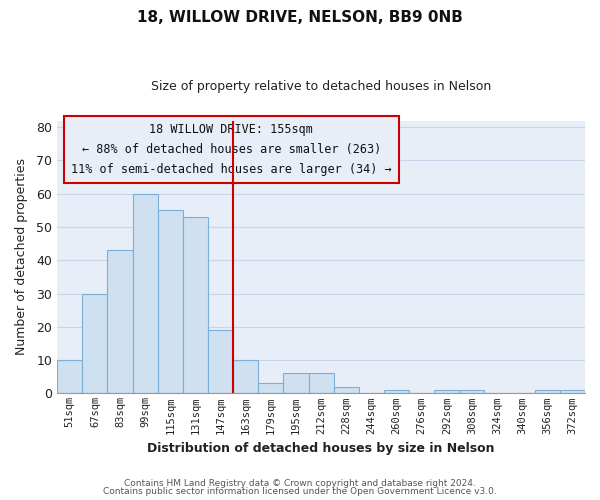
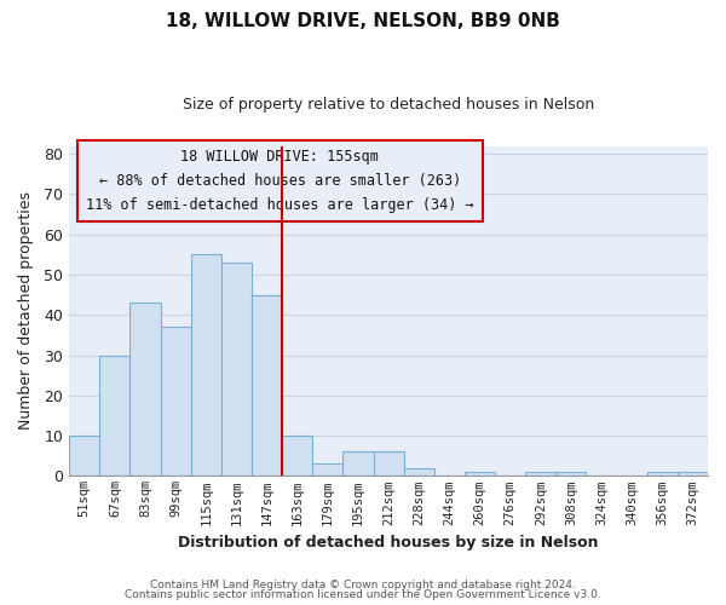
99sqm: 60 -> 37
147sqm: 19 -> 45
